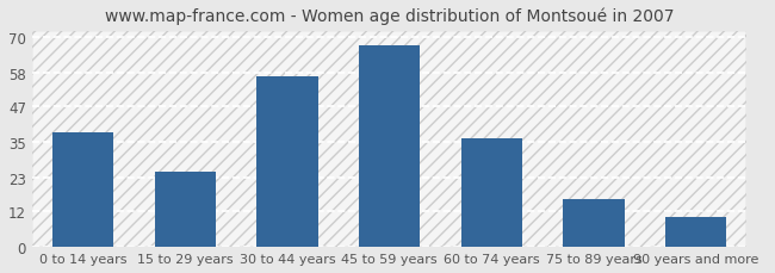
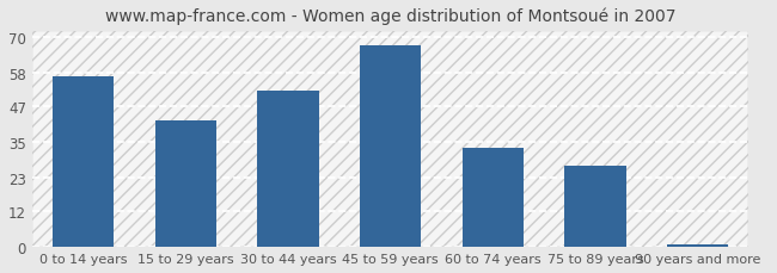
0 to 14 years: 38 -> 57
15 to 29 years: 25 -> 42
30 to 44 years: 57 -> 52
60 to 74 years: 36 -> 33
75 to 89 years: 16 -> 27
90 years and more: 10 -> 1
